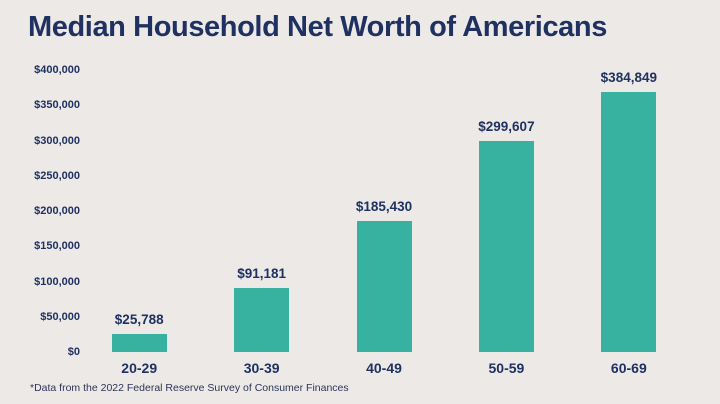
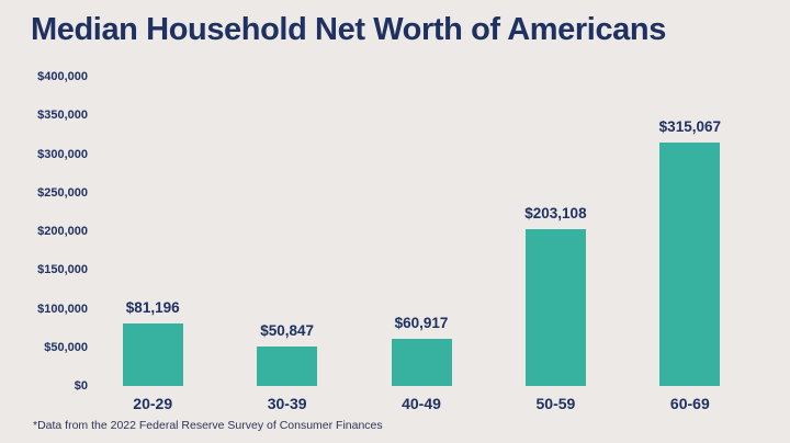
20-29: $25,788 -> $81,196
30-39: $91,181 -> $50,847
40-49: $185,430 -> $60,917
50-59: $299,607 -> $203,108
60-69: $384,849 -> $315,067
